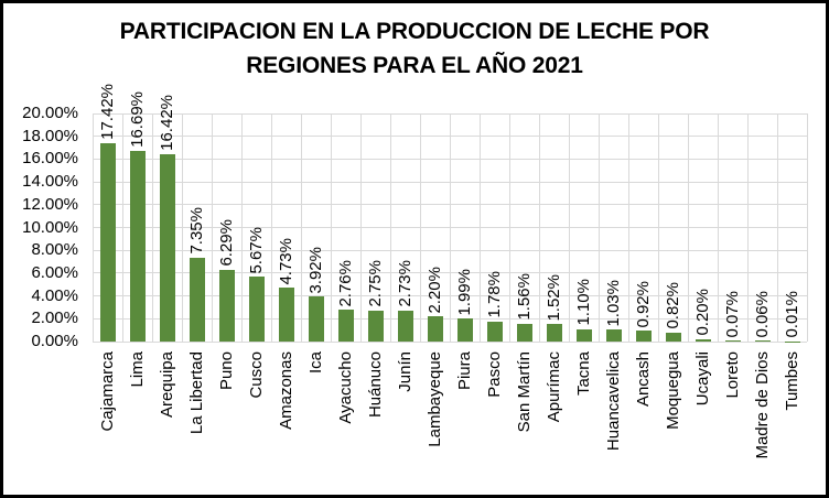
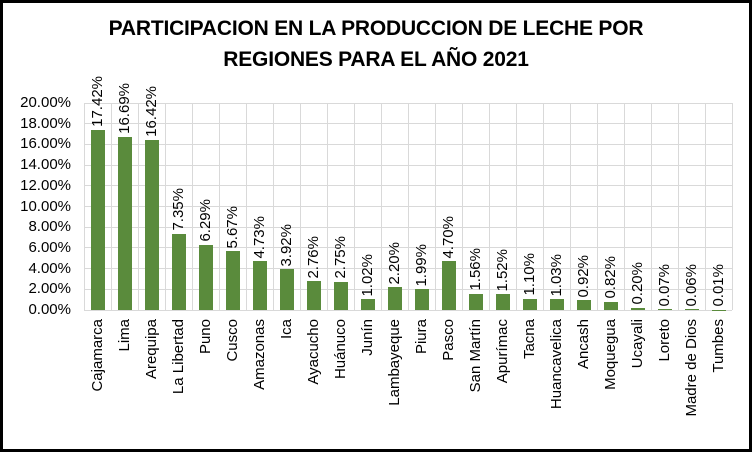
Junín: 2.73% -> 1.02%
Pasco: 1.78% -> 4.70%
